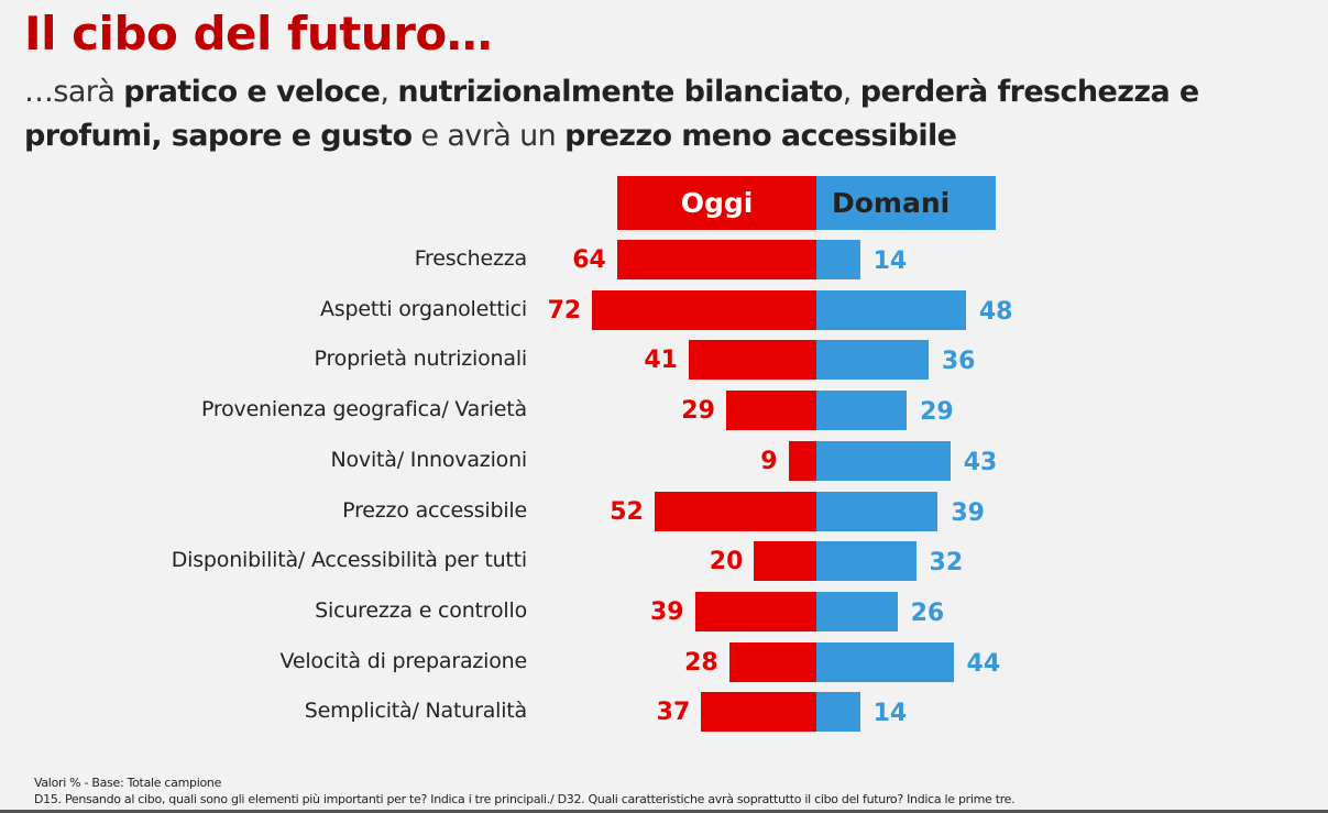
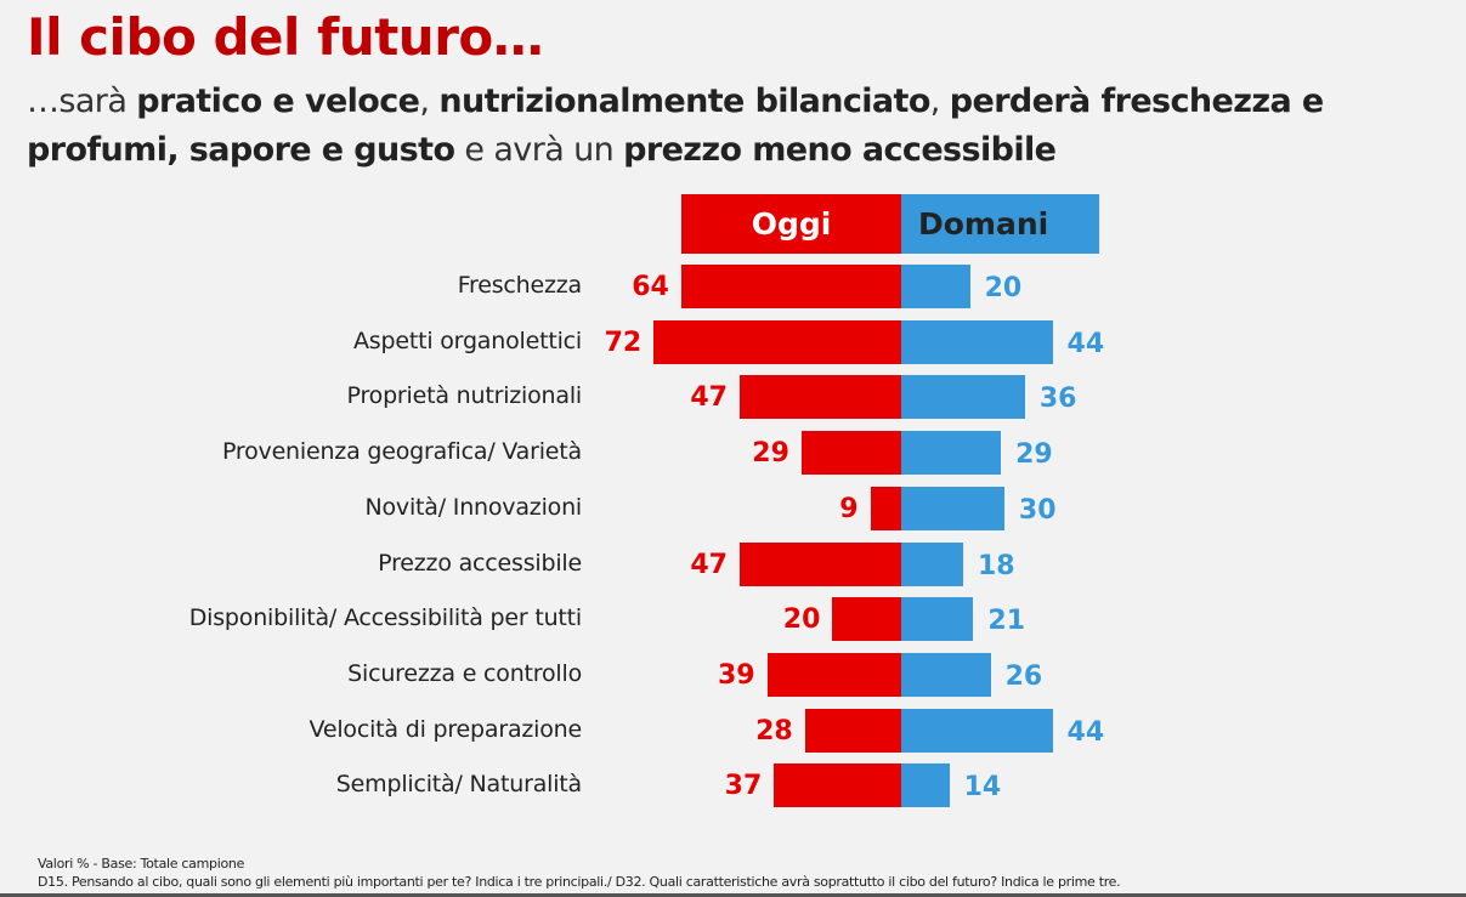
Domani/Freschezza: 14 -> 20
Domani/Aspetti organolettici: 48 -> 44
Oggi/Proprietà nutrizionali: 41 -> 47
Domani/Novità/ Innovazioni: 43 -> 30
Oggi/Prezzo accessibile: 52 -> 47
Domani/Prezzo accessibile: 39 -> 18
Domani/Disponibilità/ Accessibilità per tutti: 32 -> 21
